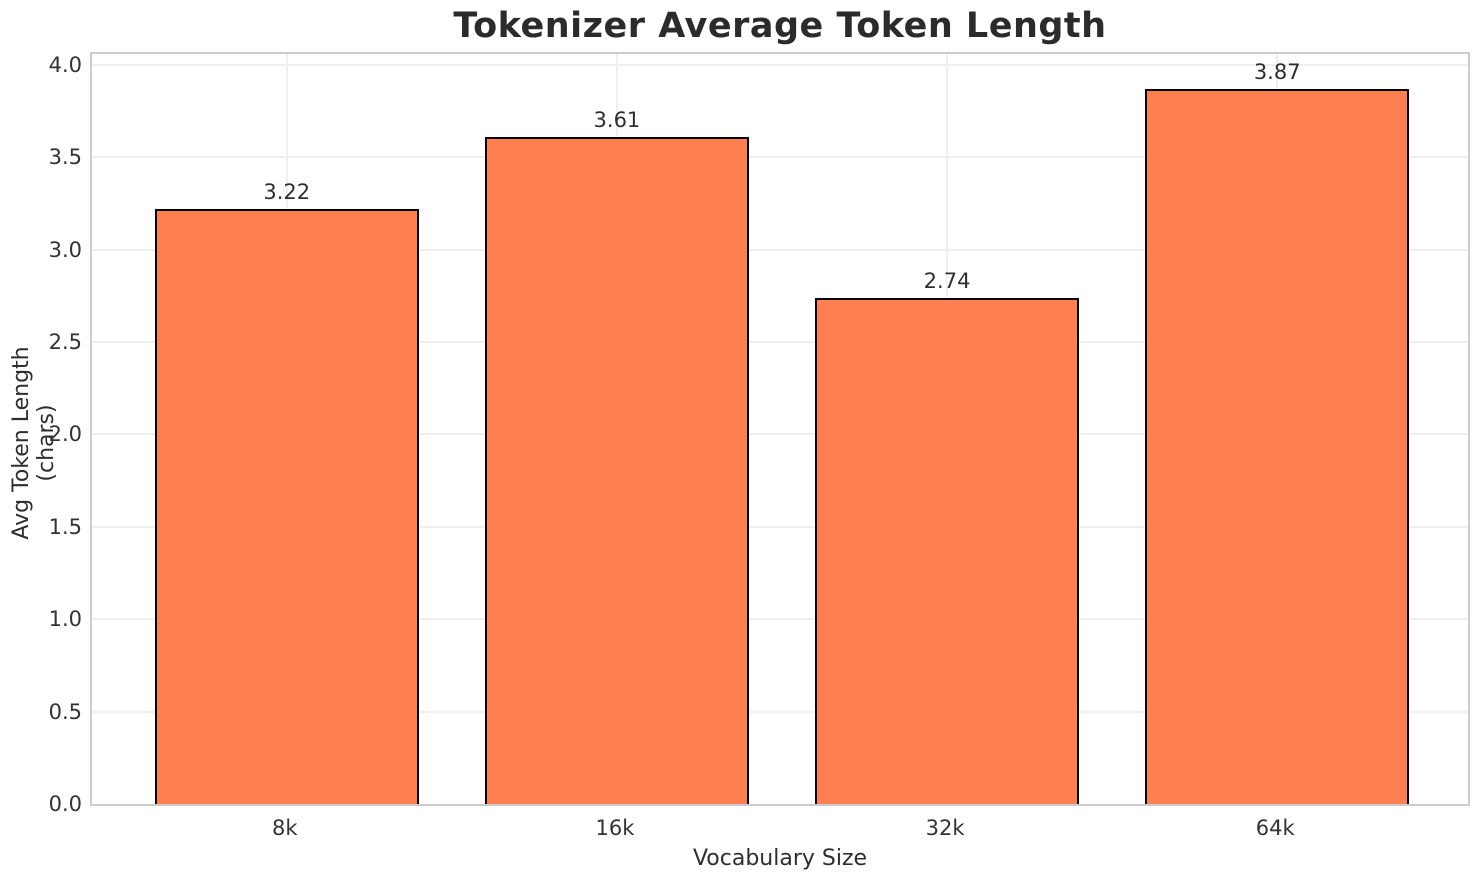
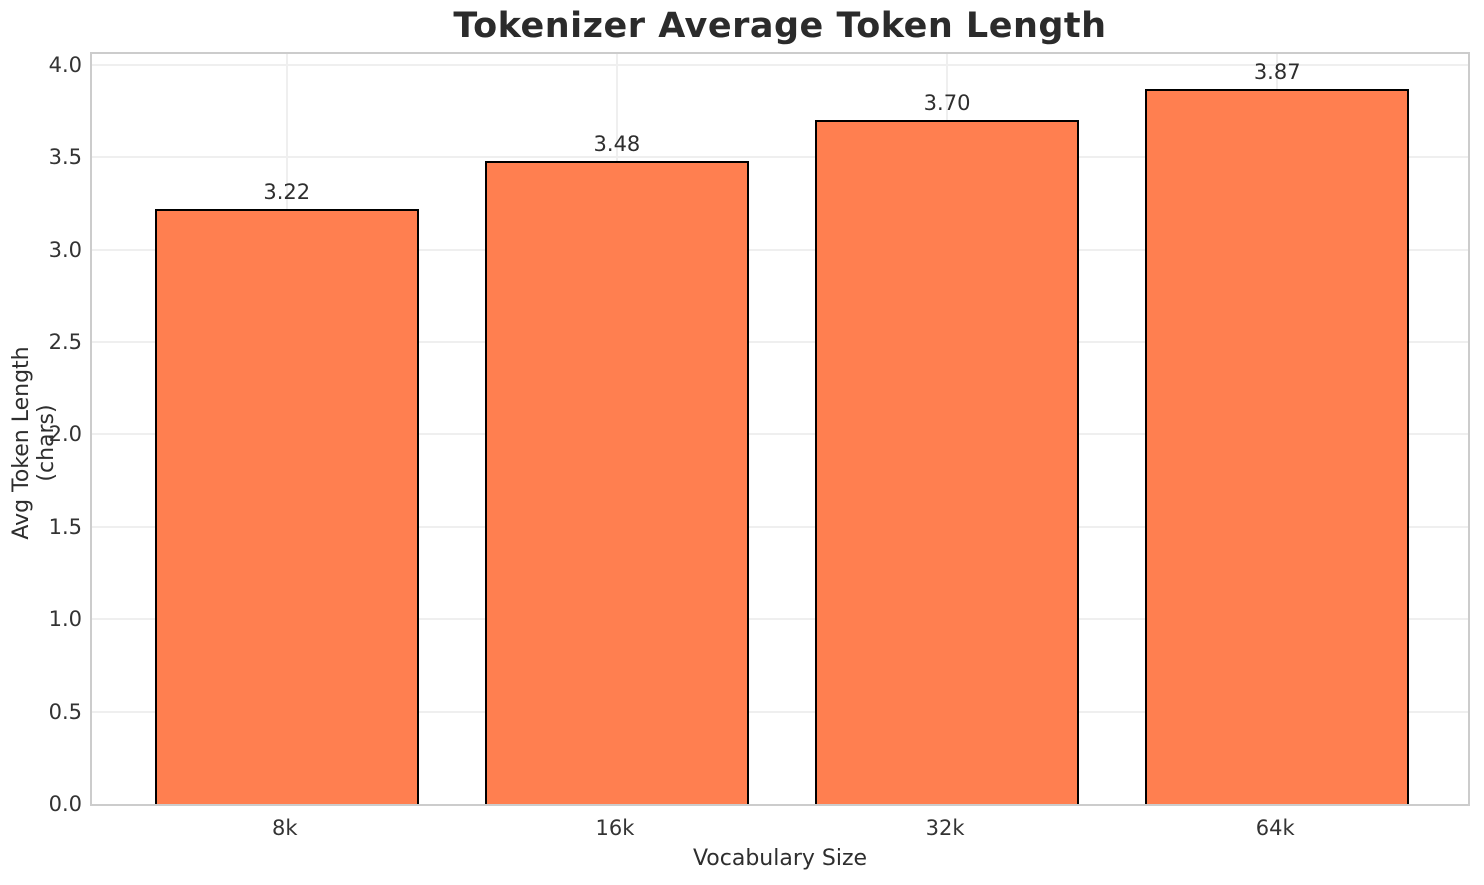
16k: 3.61 -> 3.48
32k: 2.74 -> 3.70
